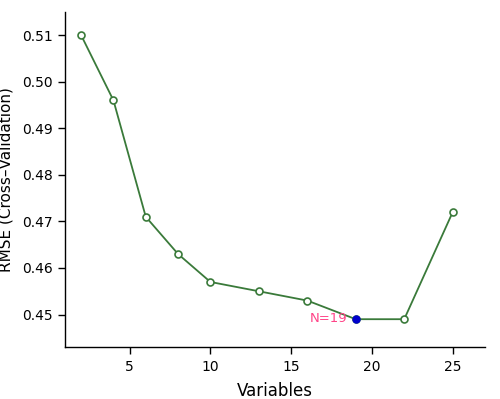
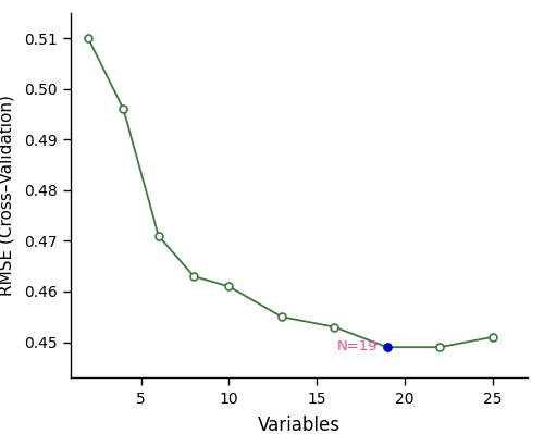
10: 0.457 -> 0.461
25: 0.472 -> 0.451
